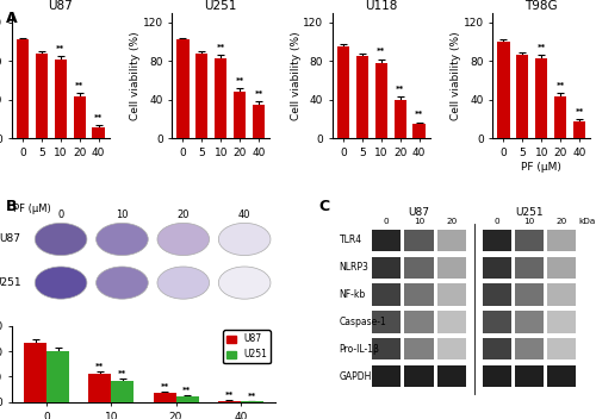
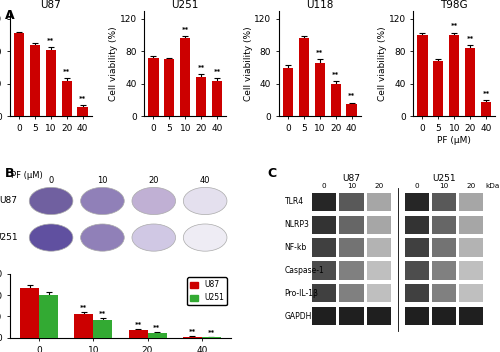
U251/0: 102 -> 72
U251/5: 88 -> 70
U251/10: 83 -> 96
U251/40: 35 -> 44
U118/0: 95 -> 60
U118/5: 85 -> 96
U118/10: 78 -> 66
T98G/5: 87 -> 68
T98G/10: 83 -> 100
T98G/20: 43 -> 84
